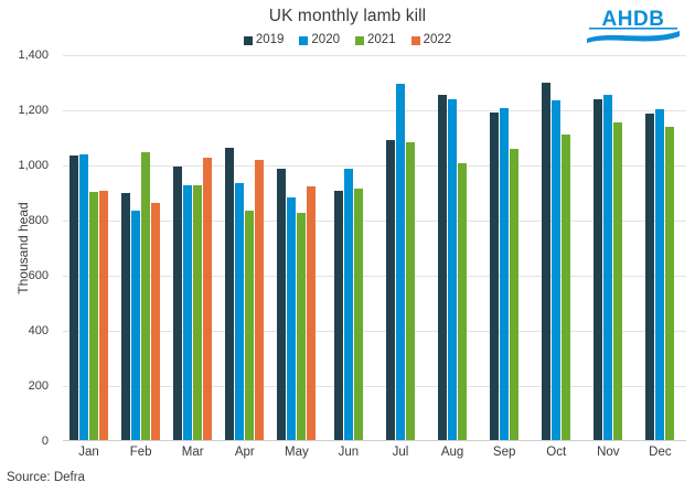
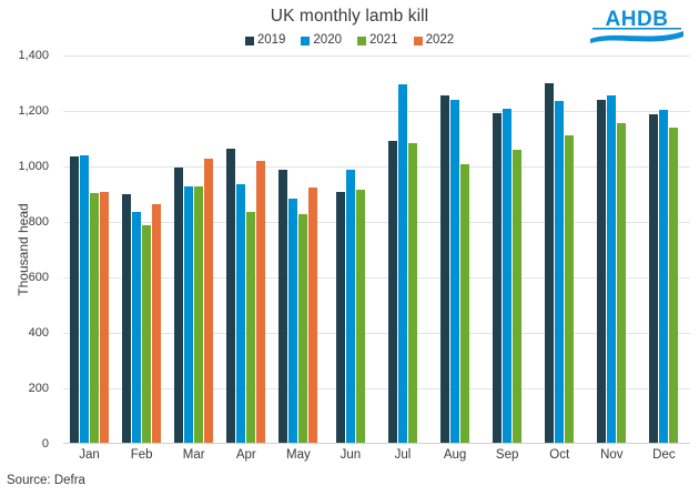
2021/Feb: 1050 -> 790
